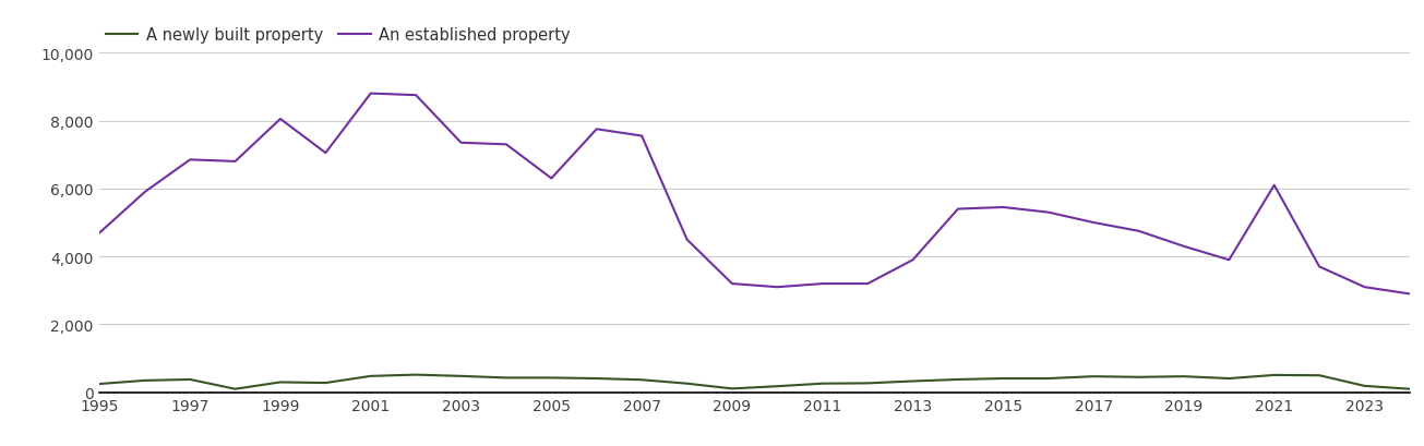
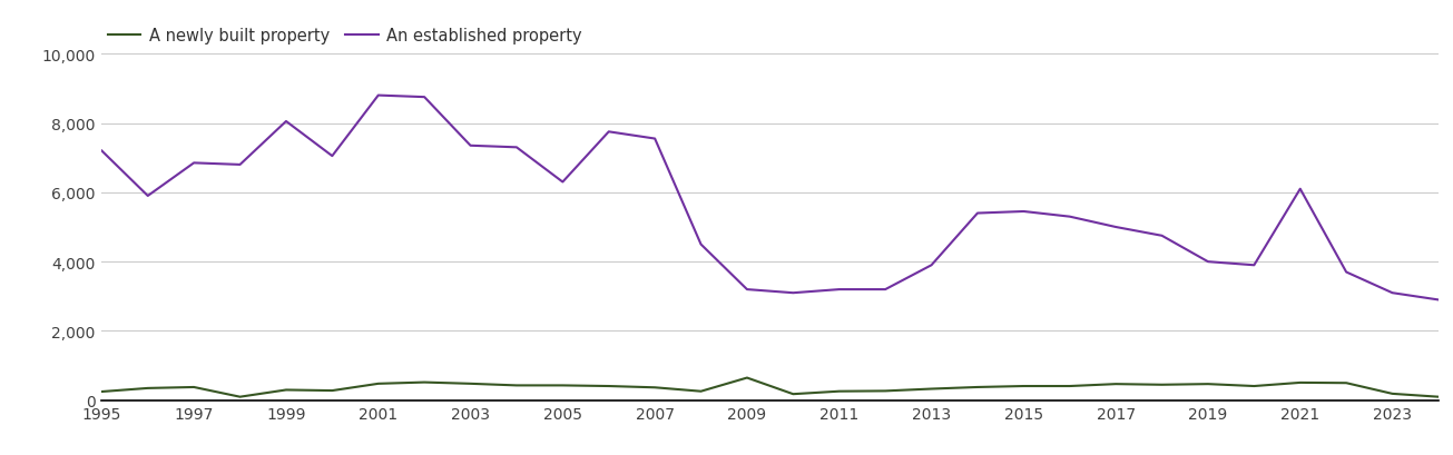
An established property/1995: 4,700 -> 7,200
A newly built property/2009: 110 -> 650
An established property/2019: 4,300 -> 4,000
